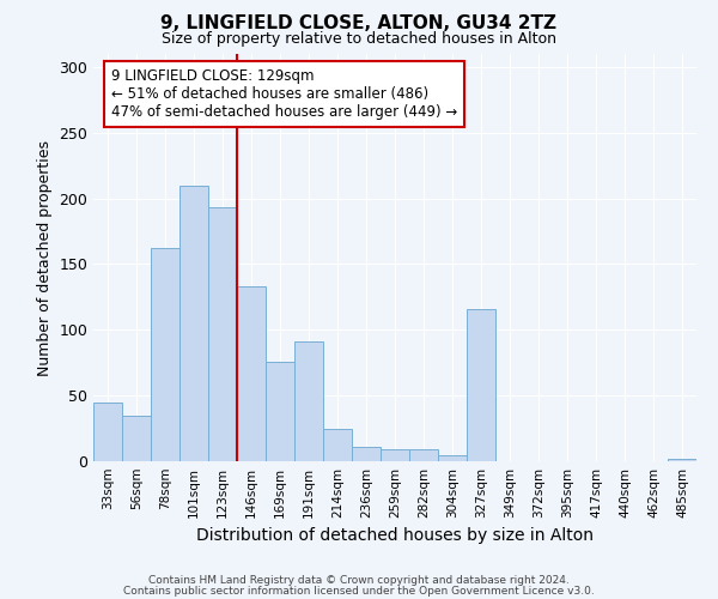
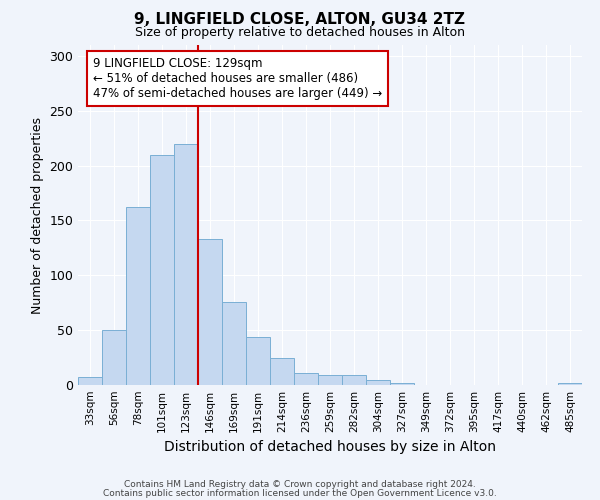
33sqm: 45 -> 7
56sqm: 35 -> 50
123sqm: 193 -> 220
191sqm: 91 -> 44
327sqm: 116 -> 2
